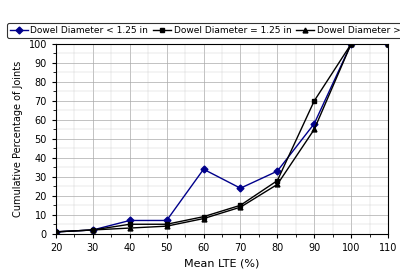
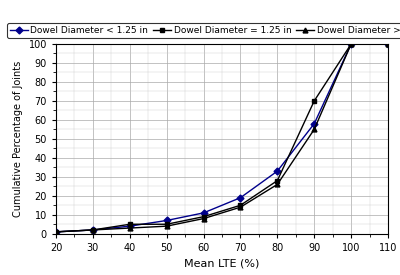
Dowel Diameter < 1.25 in/40: 7 -> 4
Dowel Diameter < 1.25 in/60: 34 -> 11
Dowel Diameter < 1.25 in/70: 24 -> 19
